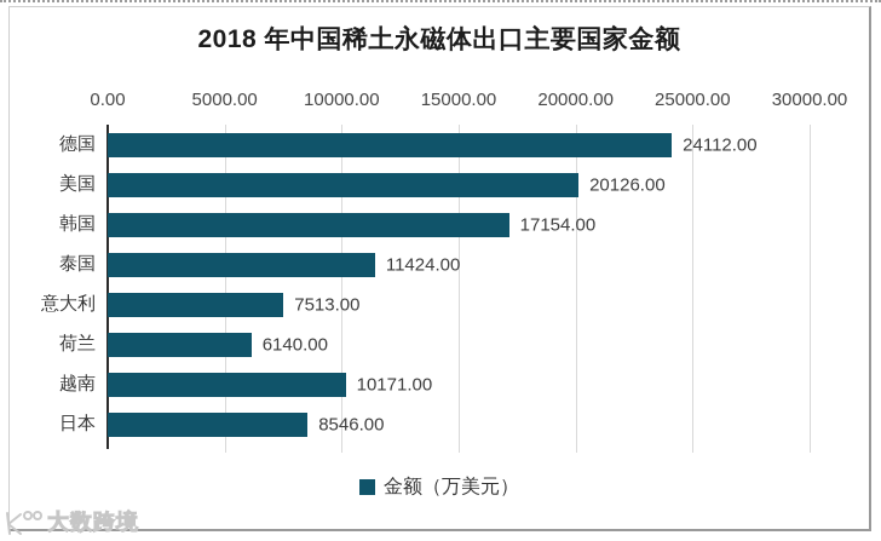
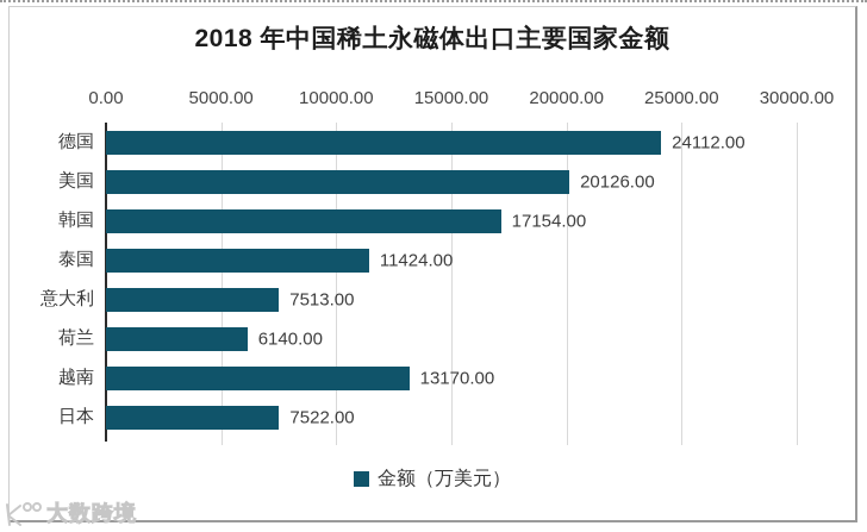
越南: 10171.00 -> 13170.00
日本: 8546.00 -> 7522.00
